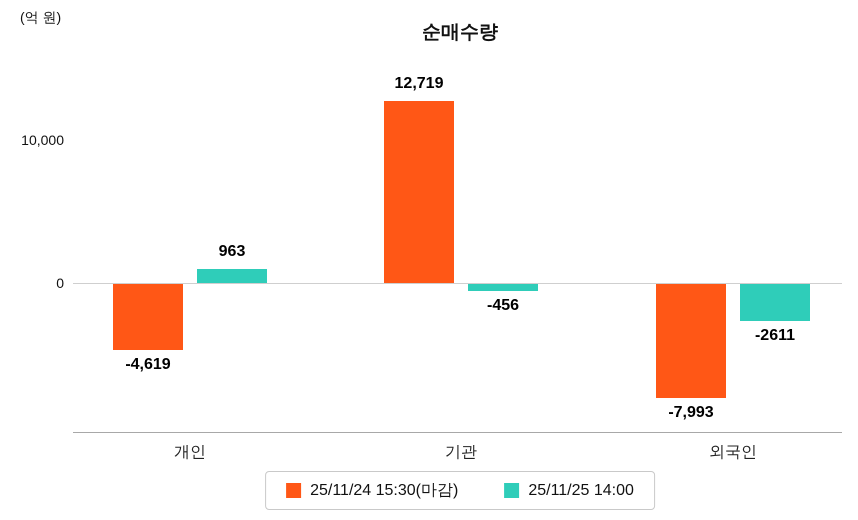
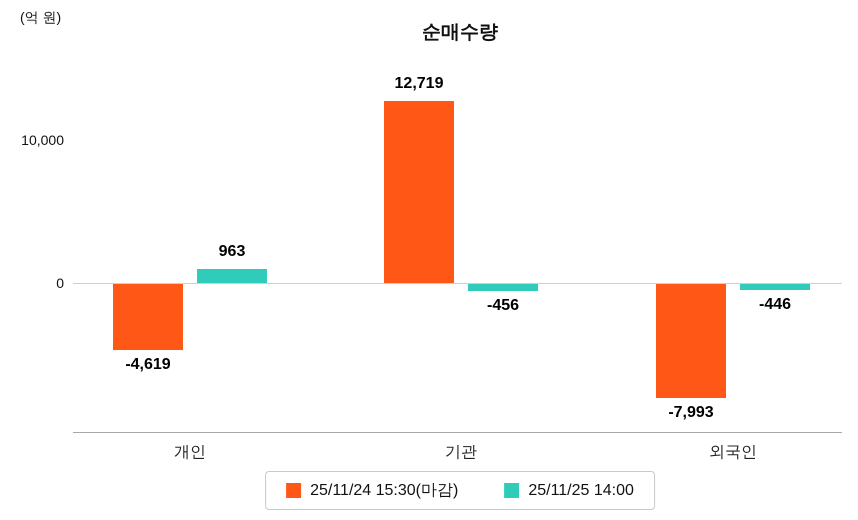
25/11/25 14:00/외국인: -2611 -> -446
